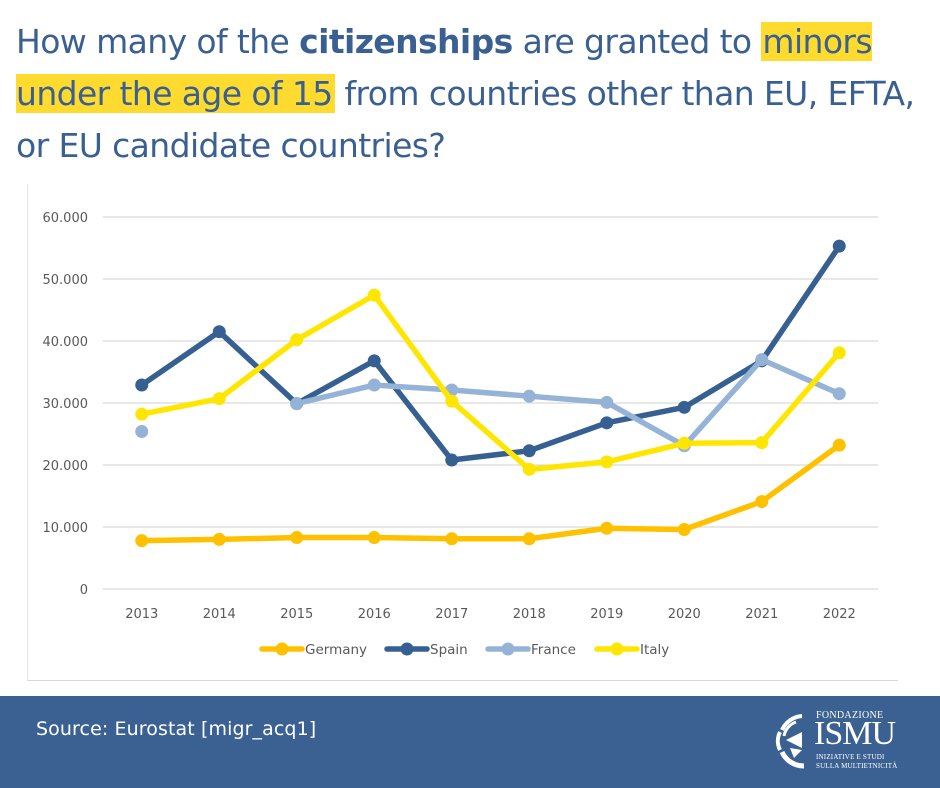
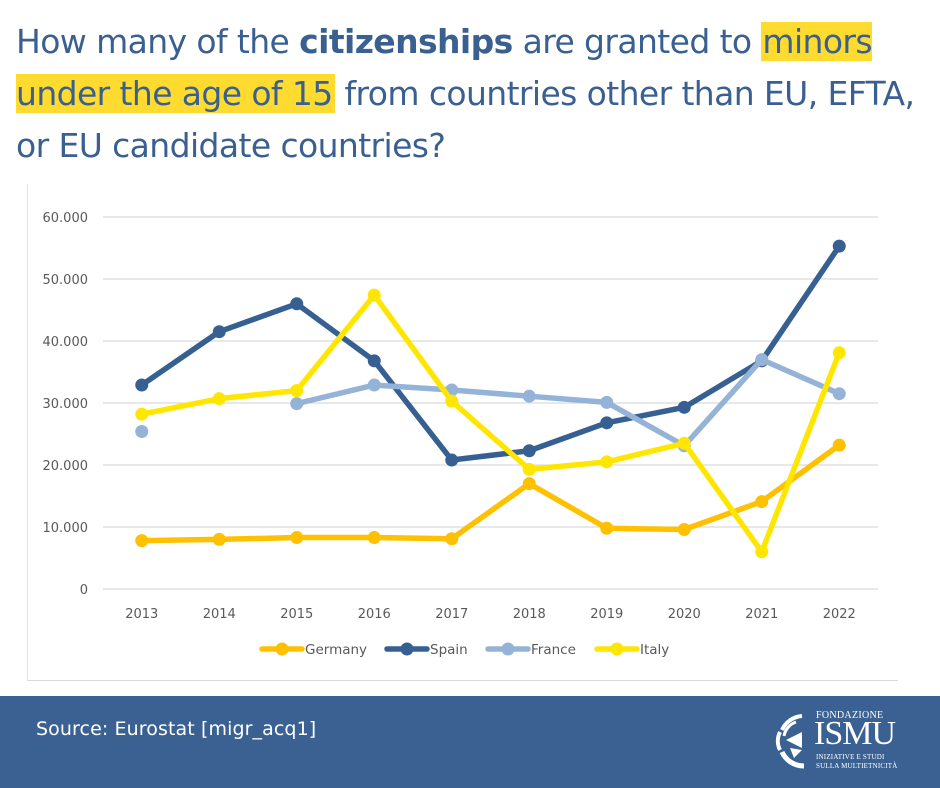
Spain/2015: 30000 -> 46000
Italy/2015: 40000 -> 32000
Germany/2018: 8000 -> 17000
Italy/2021: 24000 -> 6000
